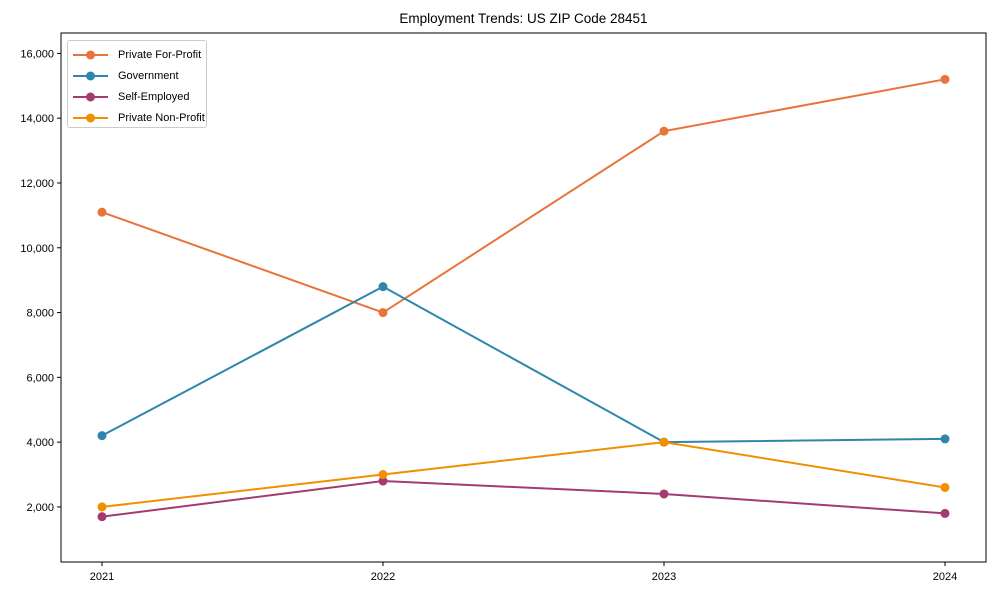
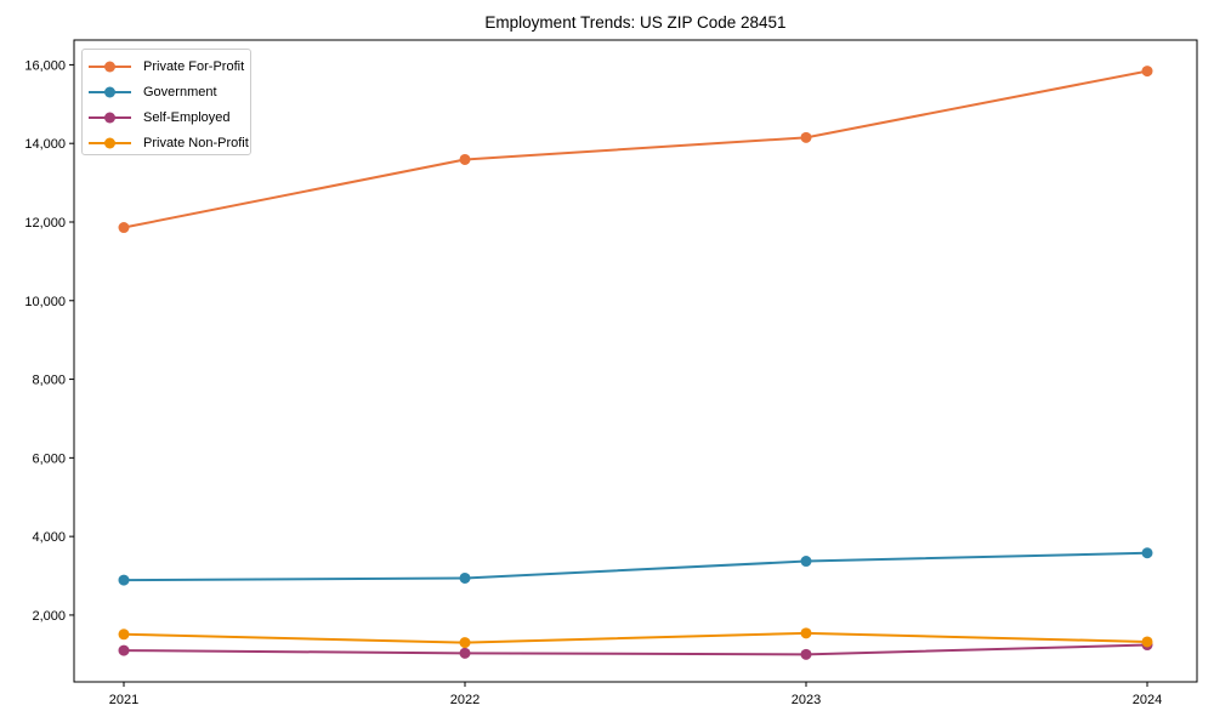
Private For-Profit/2021: 11100 -> 11900
Government/2021: 4200 -> 2900
Self-Employed/2021: 1700 -> 1100
Private Non-Profit/2021: 2000 -> 1500
Private For-Profit/2022: 8000 -> 13600
Government/2022: 8800 -> 2900
Self-Employed/2022: 2800 -> 1000
Private Non-Profit/2022: 3000 -> 1300
Private For-Profit/2023: 13600 -> 14200
Government/2023: 4000 -> 3400
Self-Employed/2023: 2400 -> 1000
Private Non-Profit/2023: 4000 -> 1500
Private For-Profit/2024: 15200 -> 15800
Government/2024: 4100 -> 3600
Self-Employed/2024: 1800 -> 1200
Private Non-Profit/2024: 2600 -> 1300
